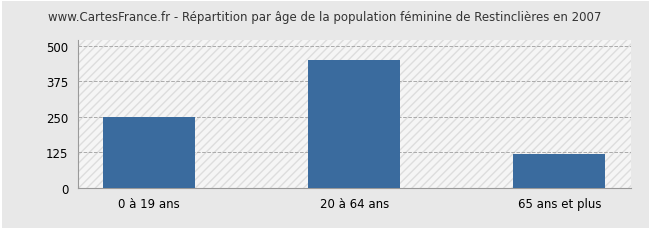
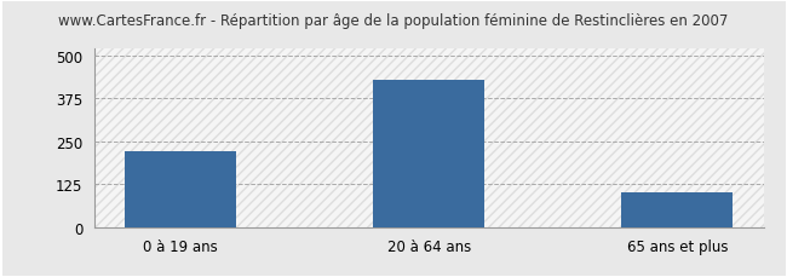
0 à 19 ans: 250 -> 220
20 à 64 ans: 450 -> 430
65 ans et plus: 120 -> 100
